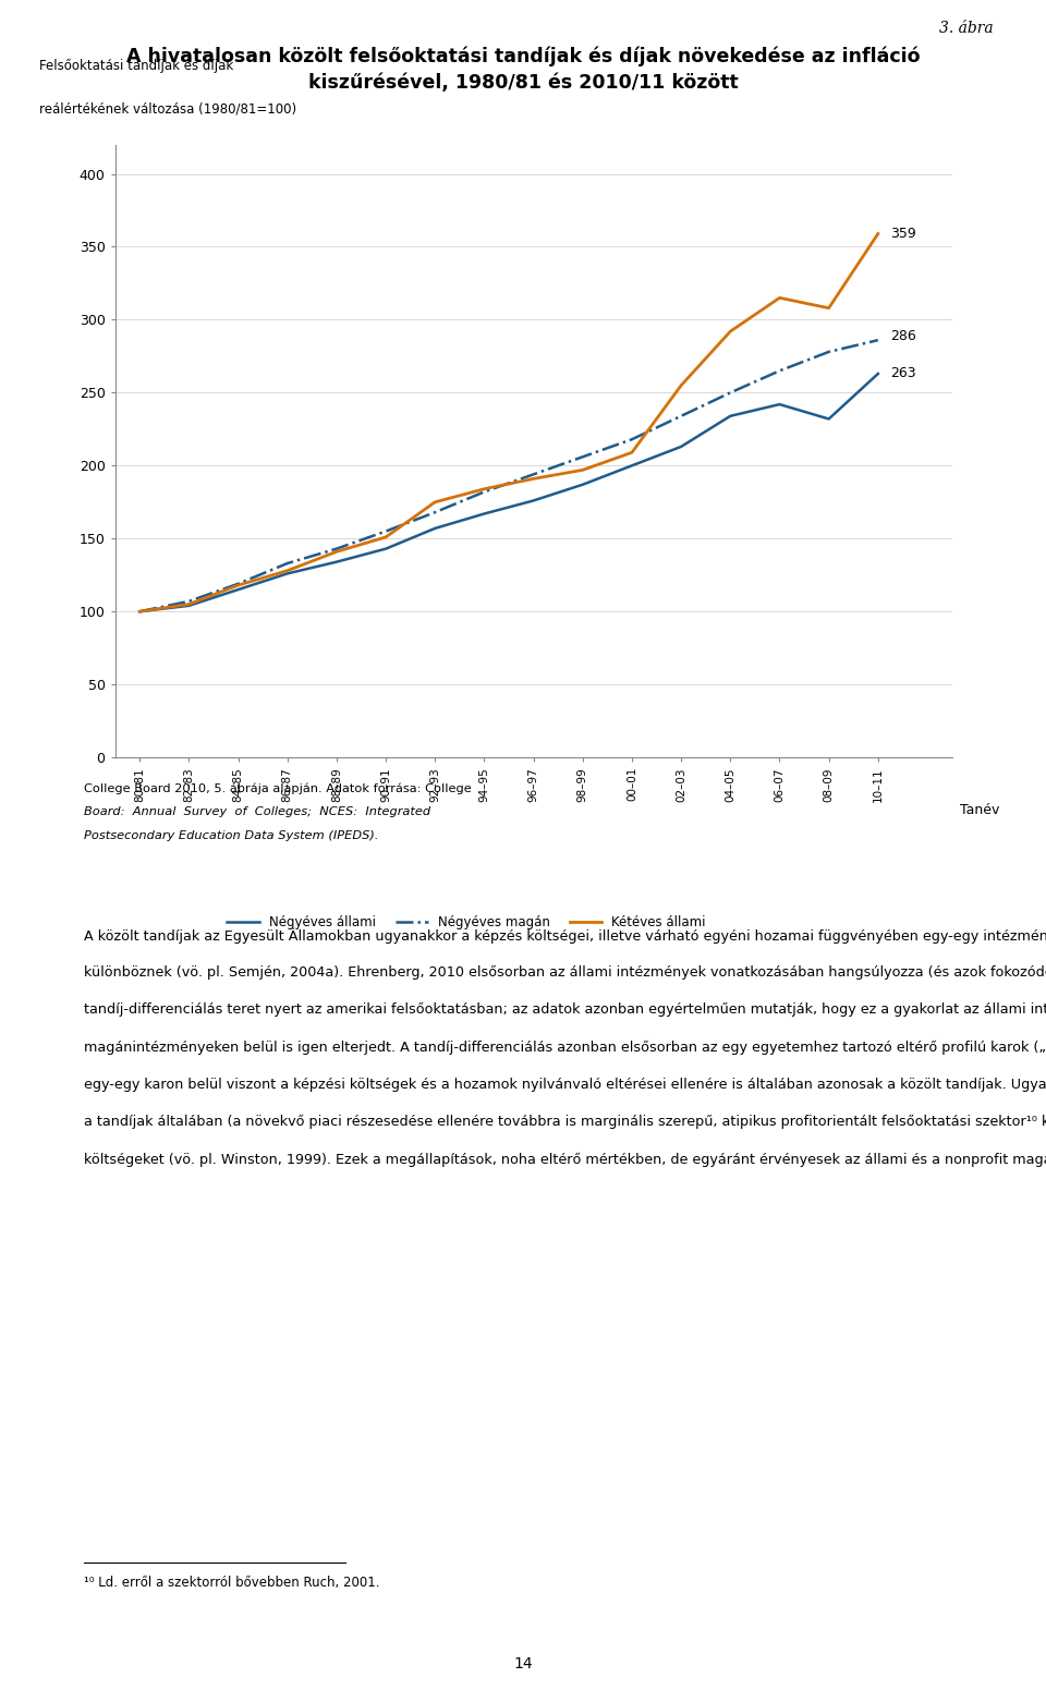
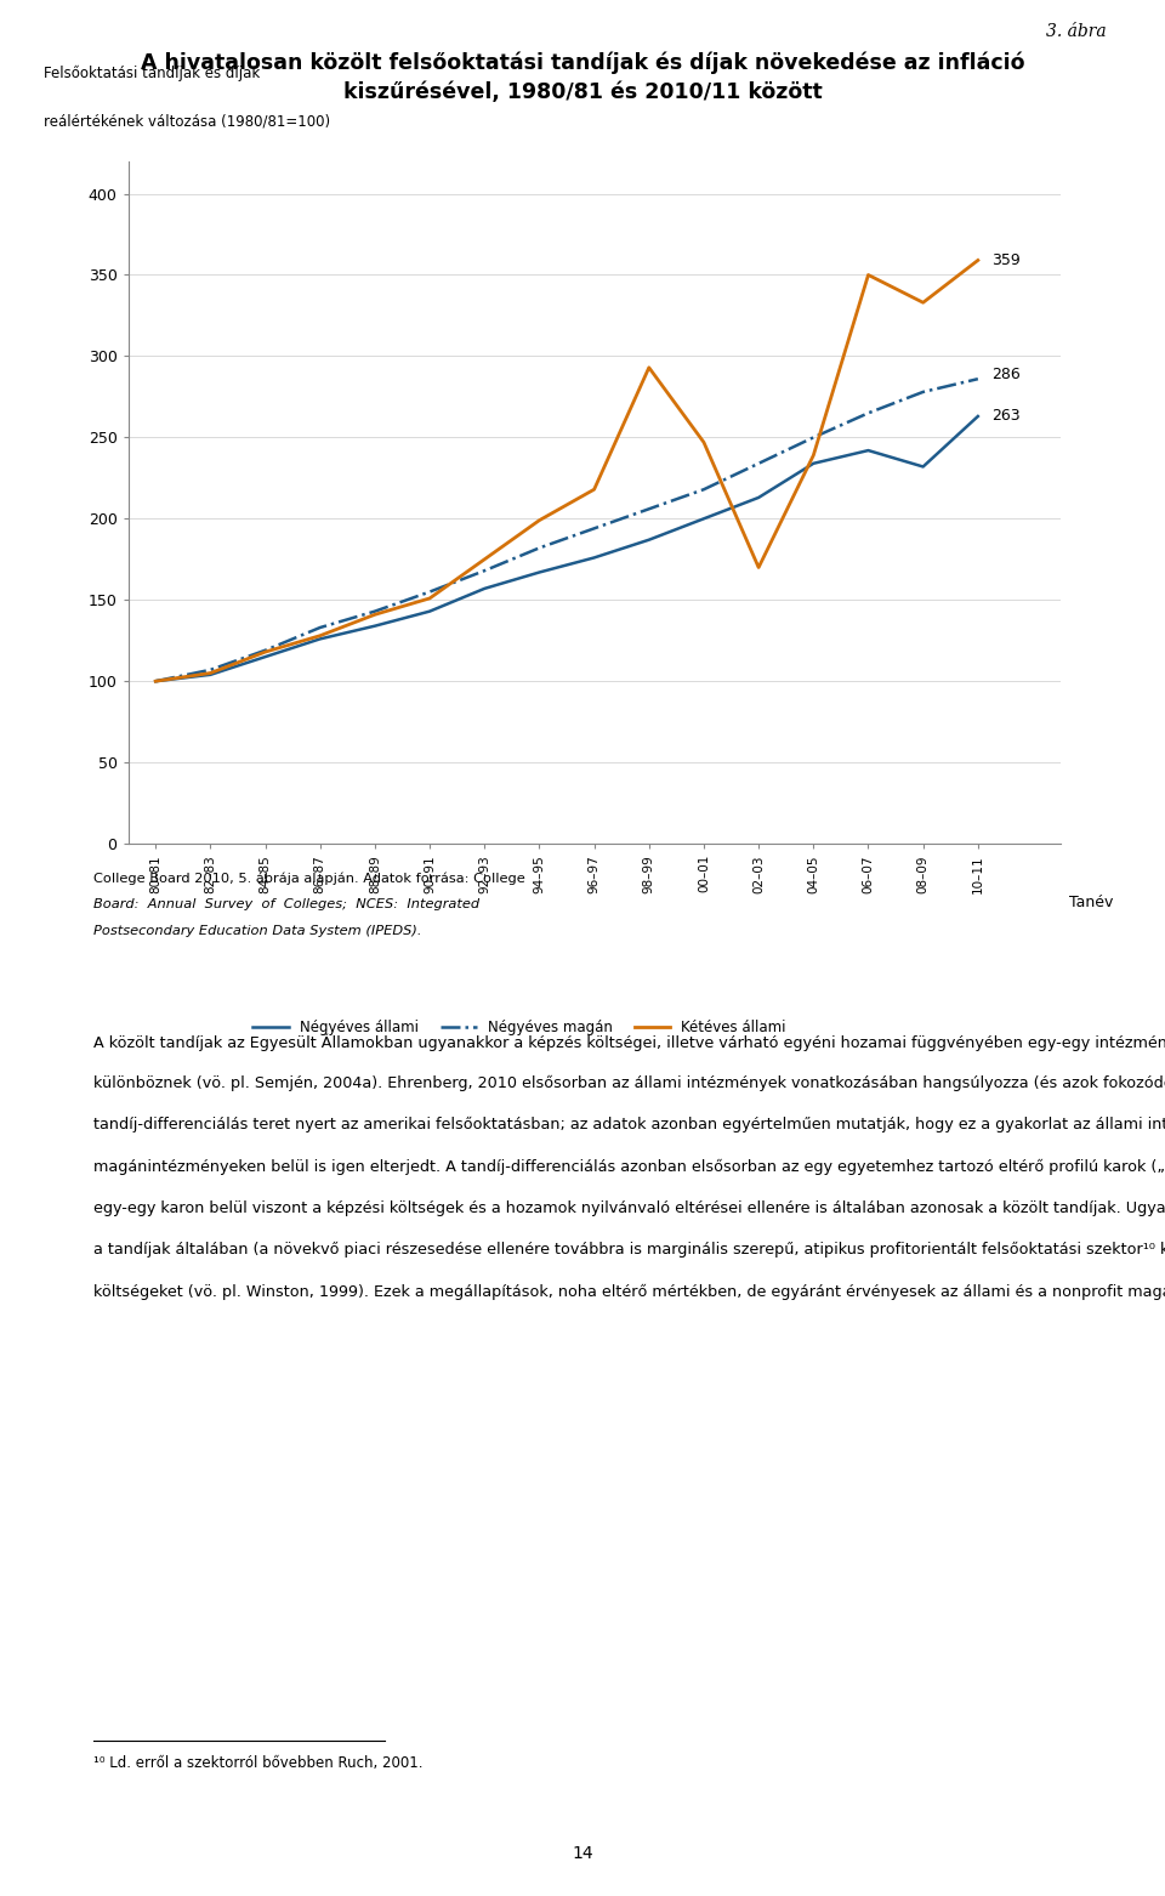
Kétéves állami/94–95: 184 -> 199
Kétéves állami/96–97: 191 -> 218
Kétéves állami/98–99: 197 -> 293
Kétéves állami/00–01: 209 -> 247
Kétéves állami/02–03: 255 -> 170
Kétéves állami/04–05: 292 -> 239
Kétéves állami/06–07: 315 -> 350
Kétéves állami/08–09: 308 -> 333
